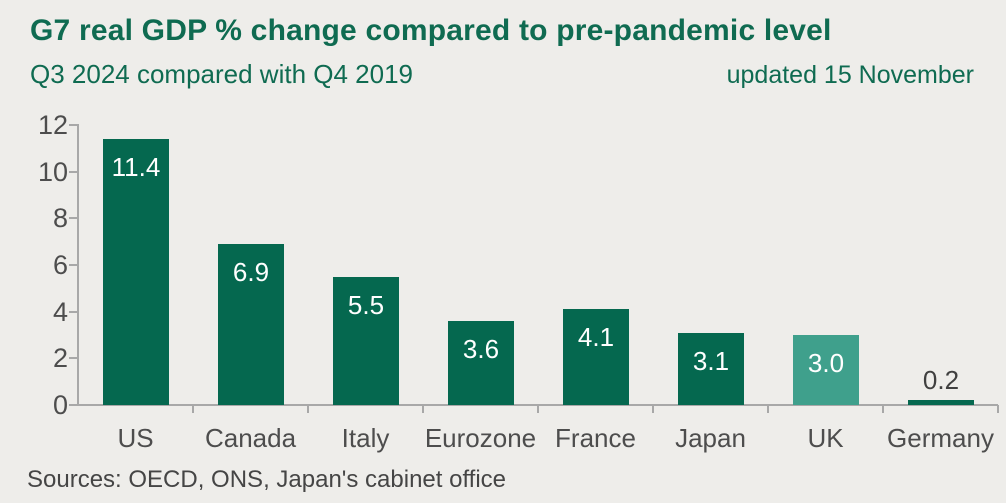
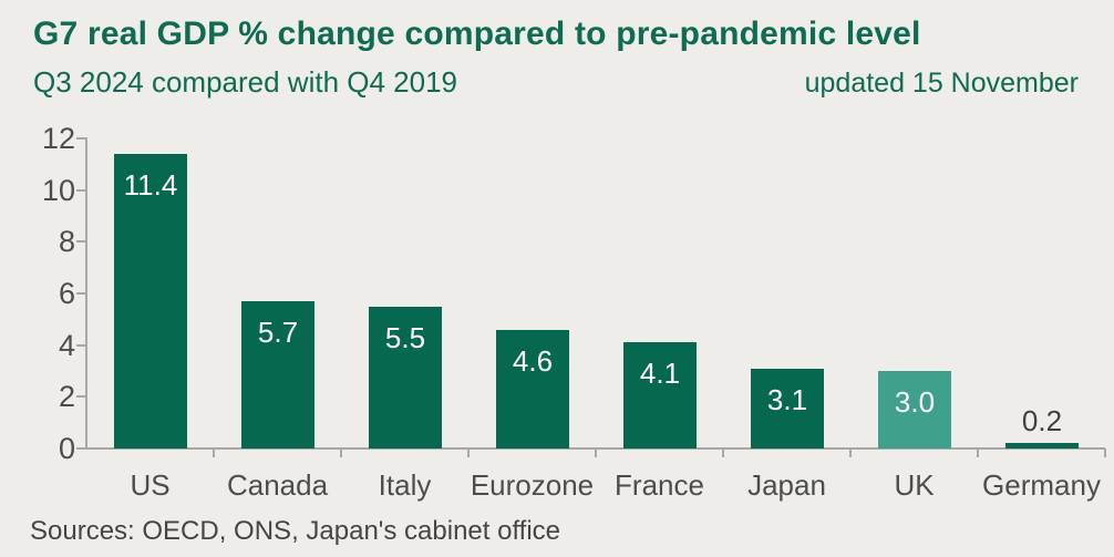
Canada: 6.9 -> 5.7
Eurozone: 3.6 -> 4.6
